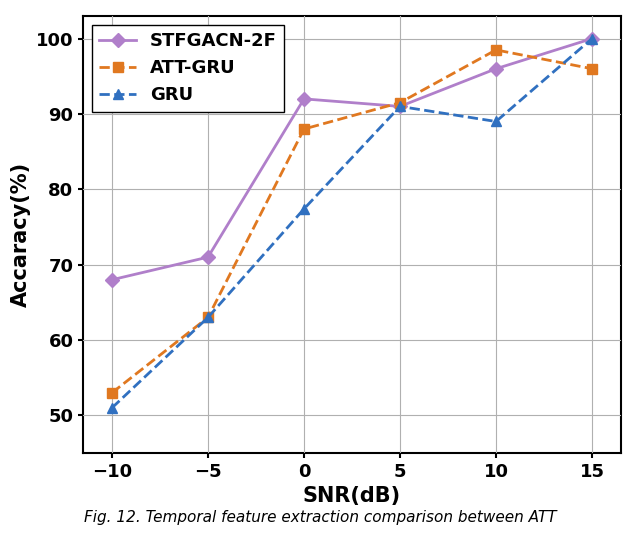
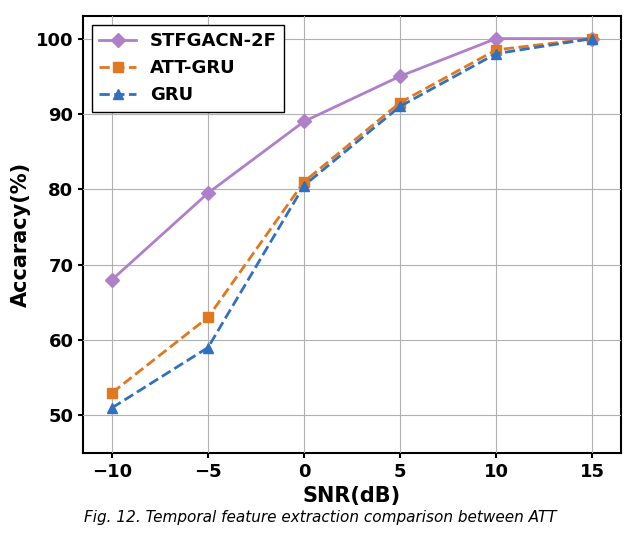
STFGACN-2F/−5: 71.0 -> 79.5
GRU/−5: 63.0 -> 59.0
STFGACN-2F/0: 92.0 -> 89.0
ATT-GRU/0: 88.0 -> 81.0
GRU/0: 77.4 -> 80.5
STFGACN-2F/5: 91.0 -> 95.0
STFGACN-2F/10: 96.0 -> 100.0
GRU/10: 89.0 -> 98.0
ATT-GRU/15: 96.0 -> 100.0
